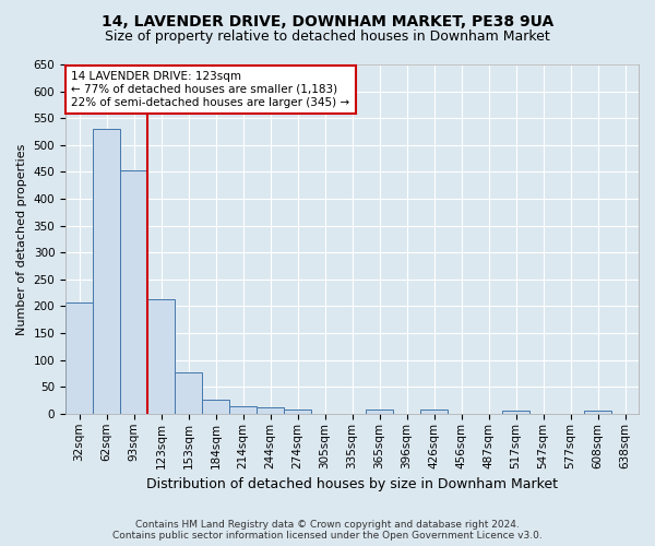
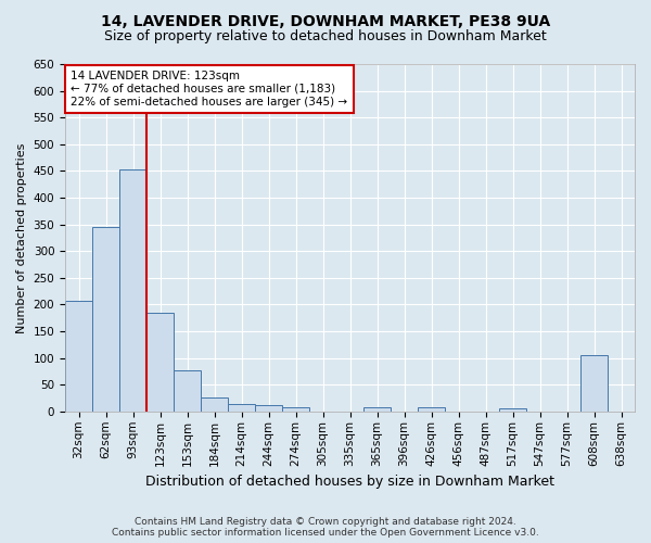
62sqm: 530 -> 345
123sqm: 213 -> 185
608sqm: 5 -> 105
